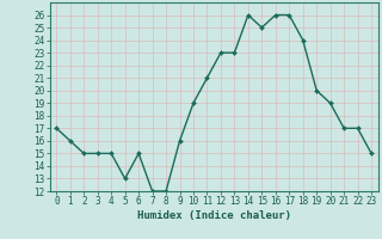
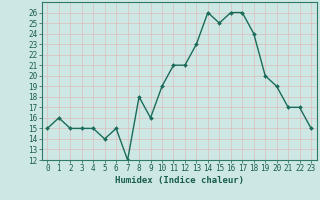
0: 17 -> 15
5: 13 -> 14
8: 12 -> 18
12: 23 -> 21
